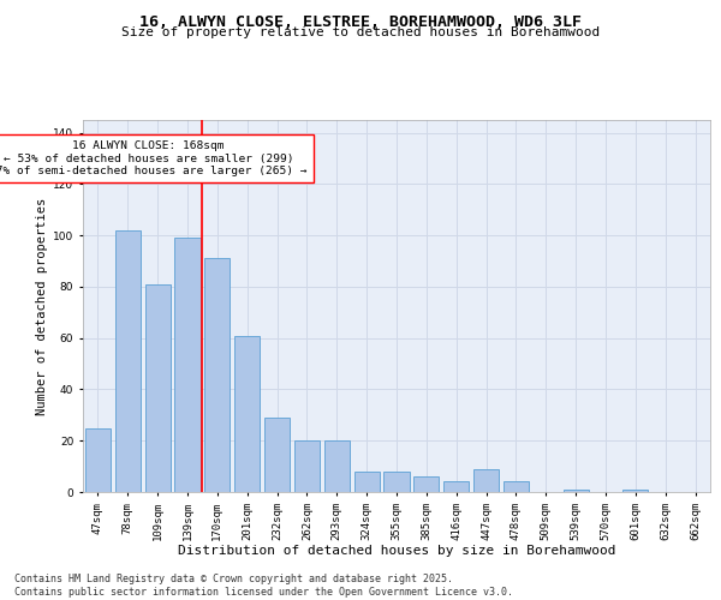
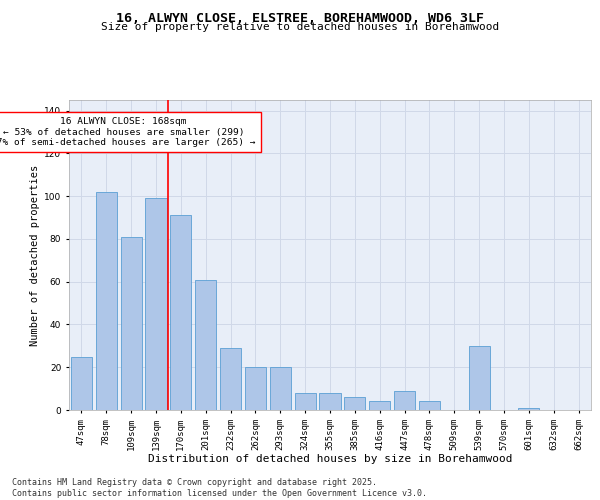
539sqm: 1 -> 30
